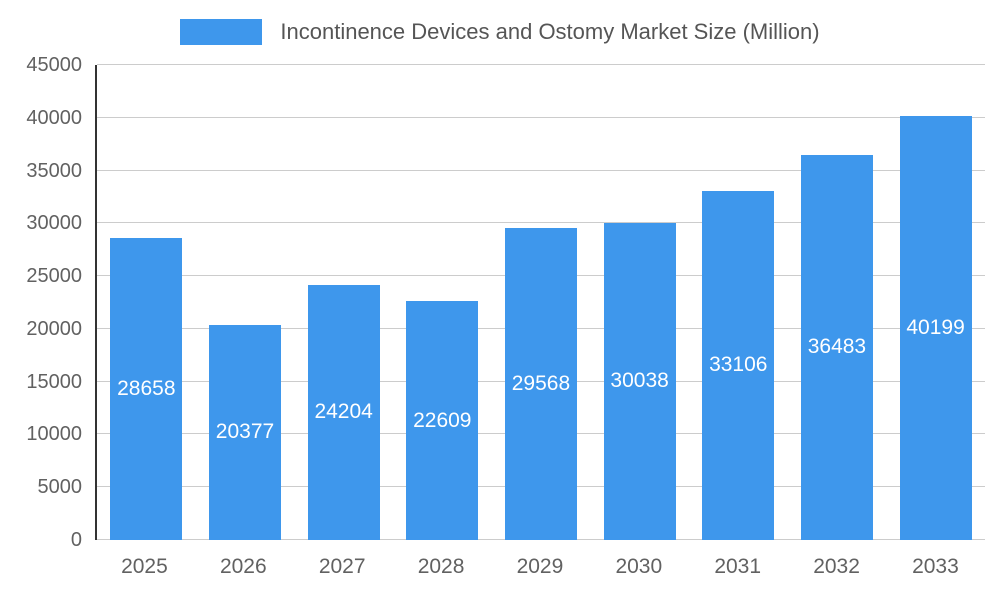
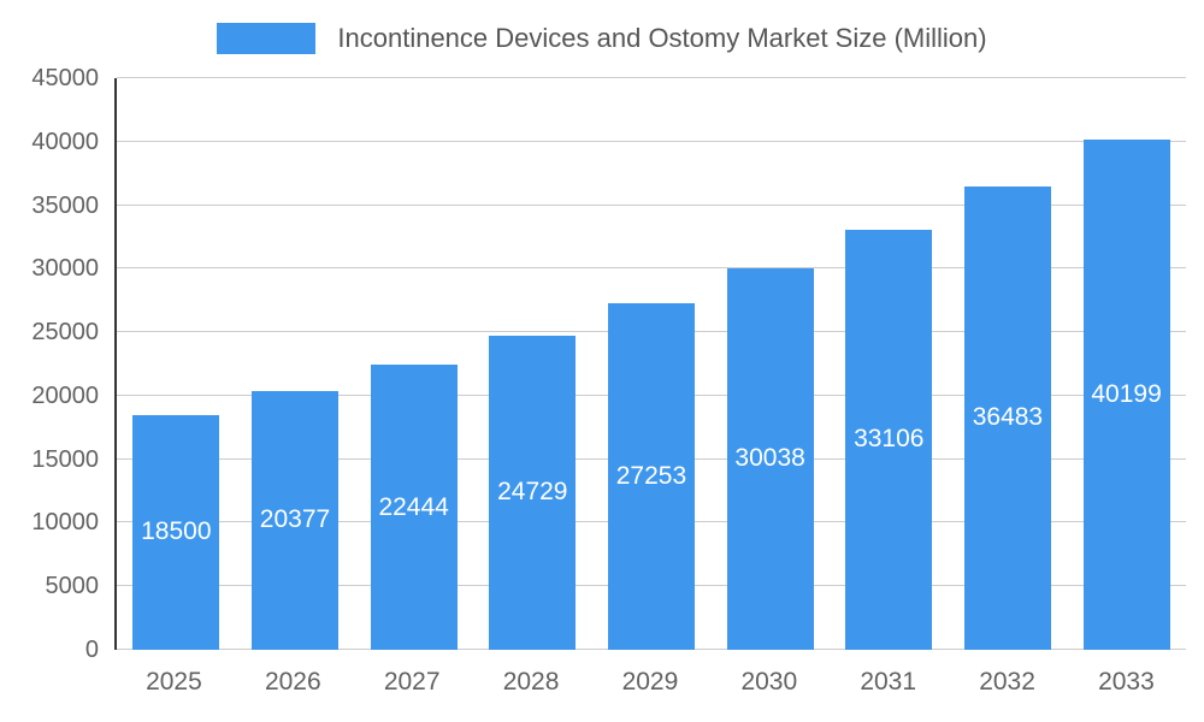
2025: 28658 -> 18500
2027: 24204 -> 22444
2028: 22609 -> 24729
2029: 29568 -> 27253
